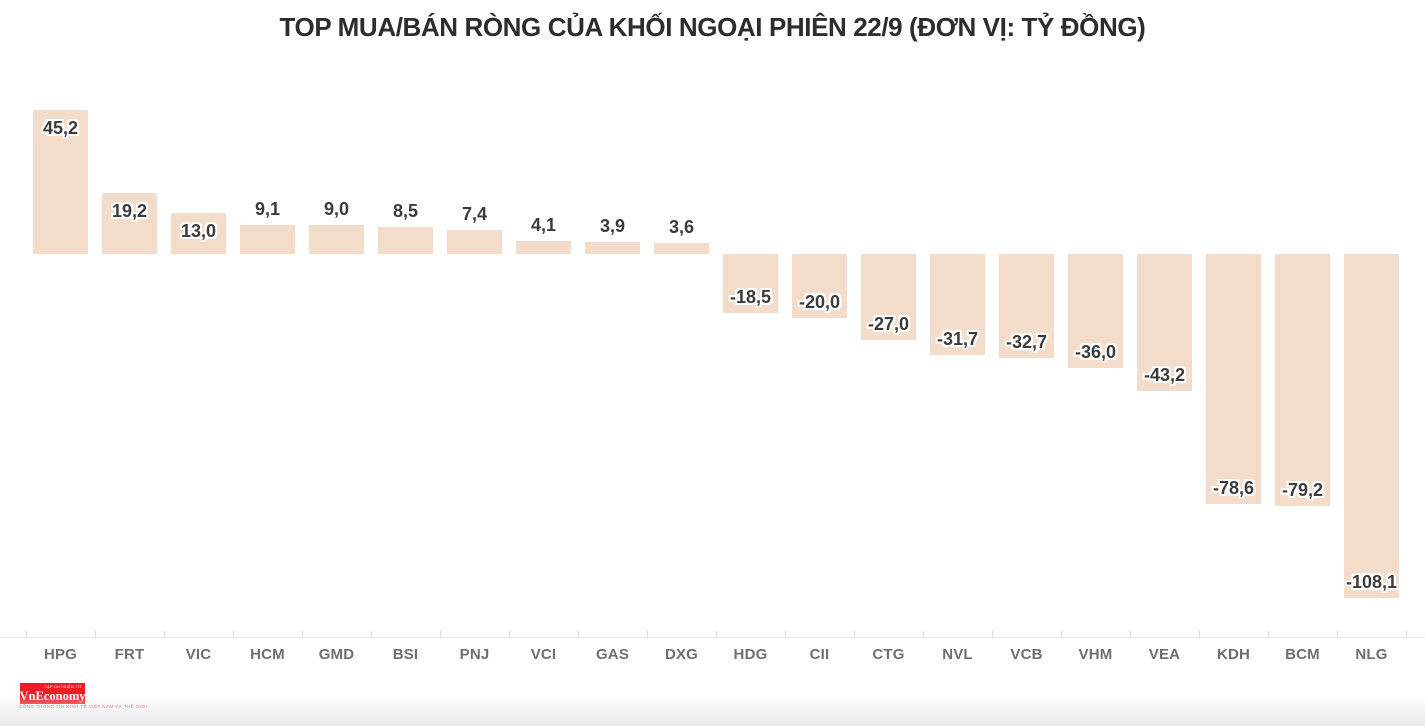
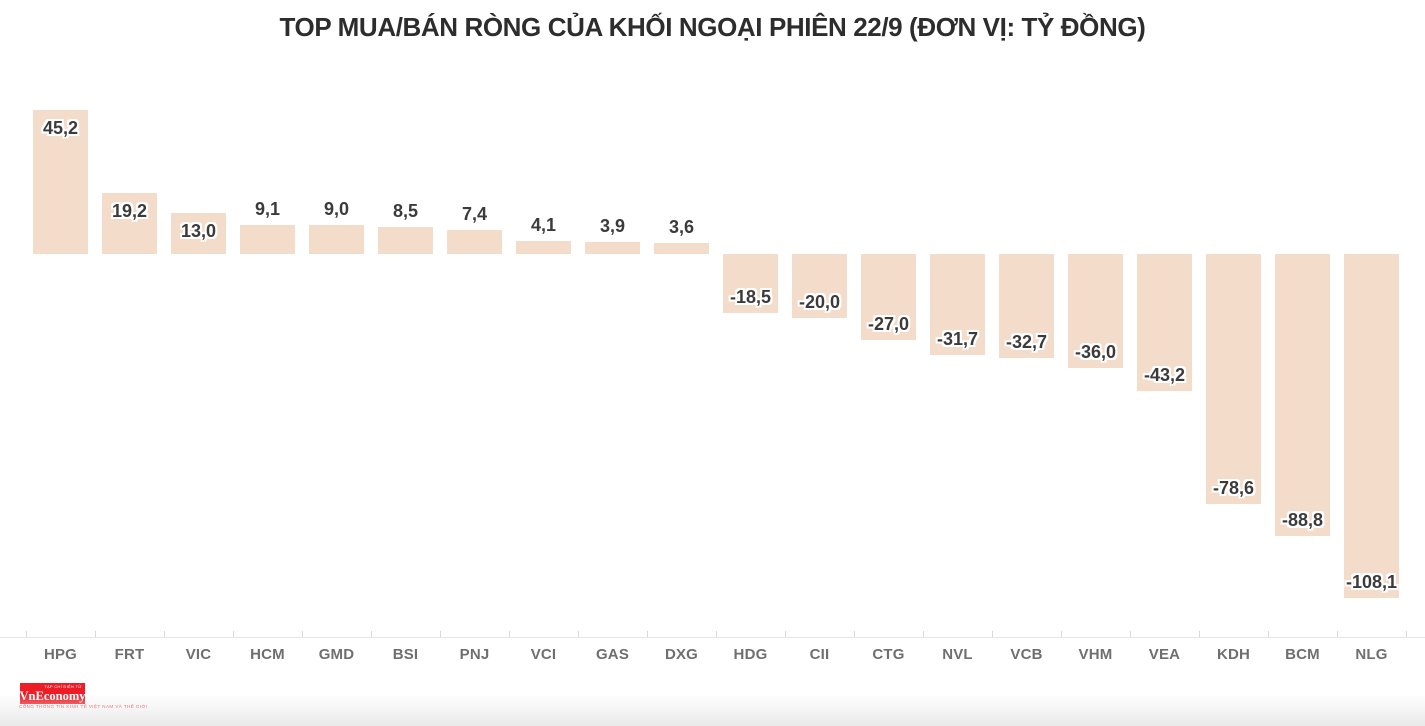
BCM: -79,2 -> -88,8
